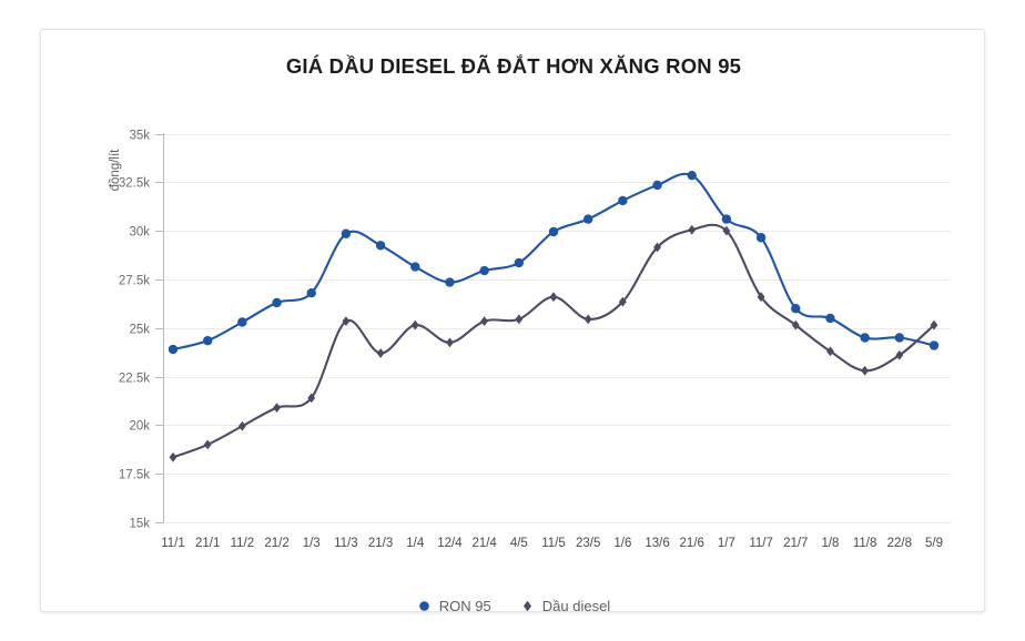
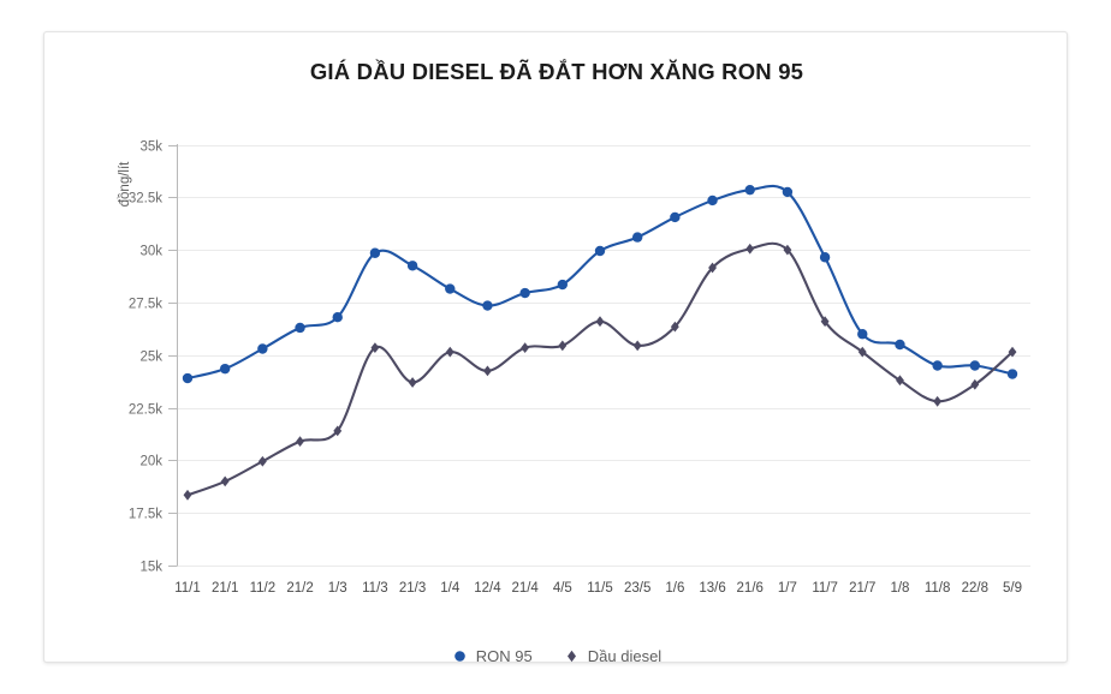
RON 95/1/7: 30.6k -> 32.8k
